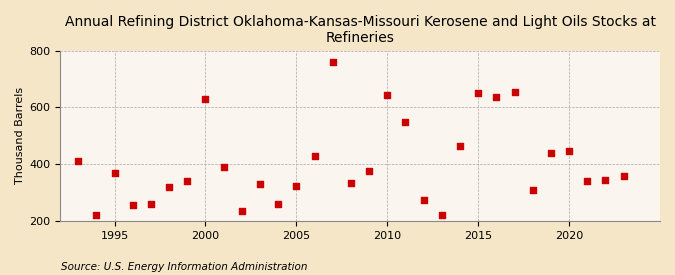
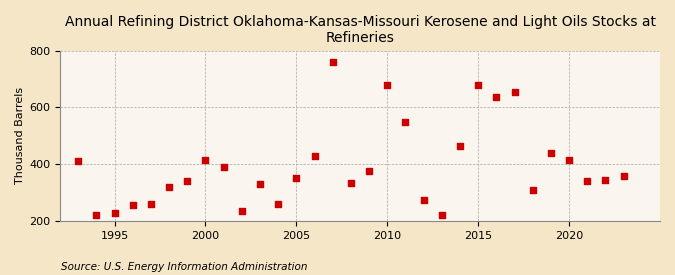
1995: 370 -> 230
2000: 630 -> 415
2005: 325 -> 350
2010: 645 -> 680
2015: 650 -> 680
2020: 445 -> 415
